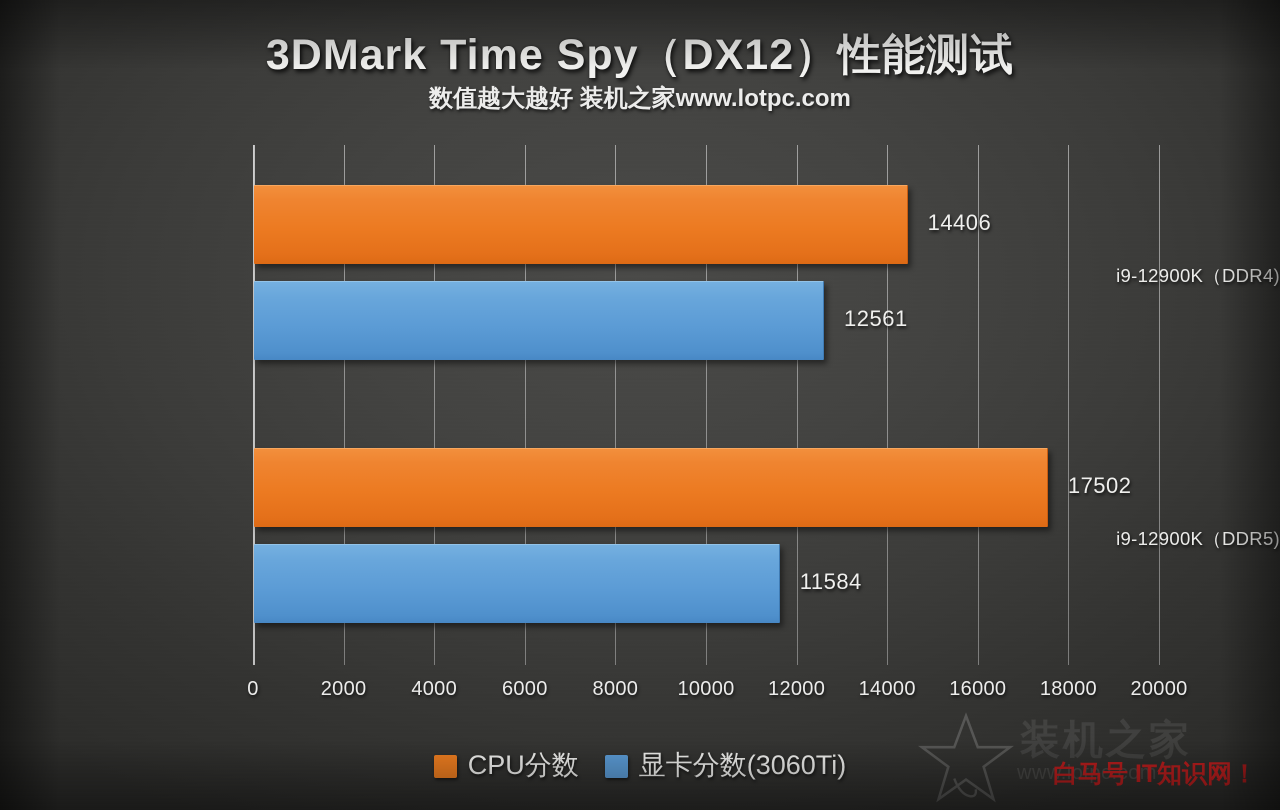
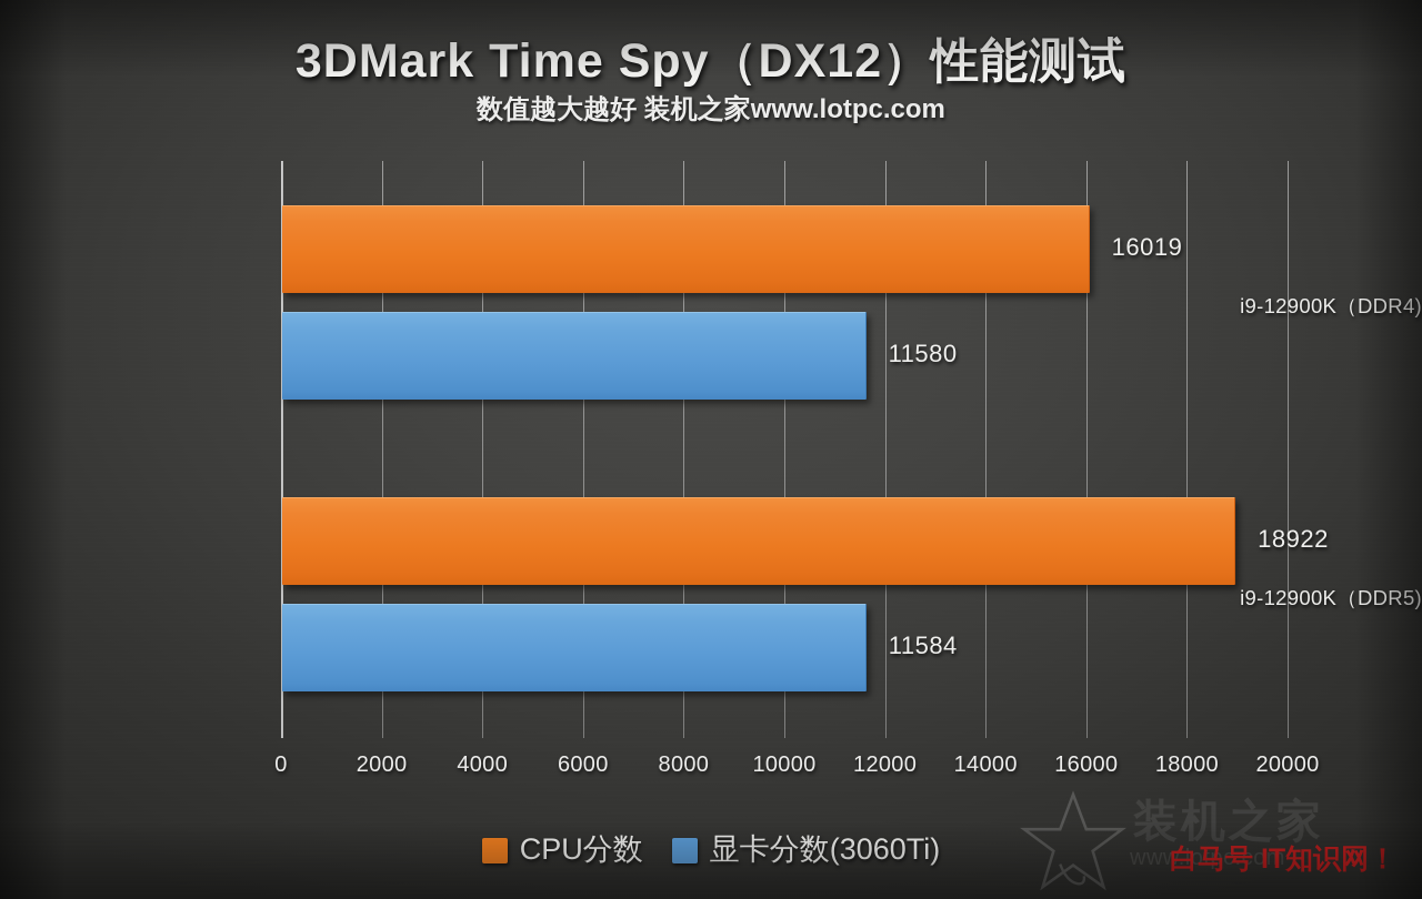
CPU分数/i9-12900K（DDR4): 14406 -> 16019
显卡分数(3060Ti)/i9-12900K（DDR4): 12561 -> 11580
CPU分数/i9-12900K（DDR5): 17502 -> 18922
